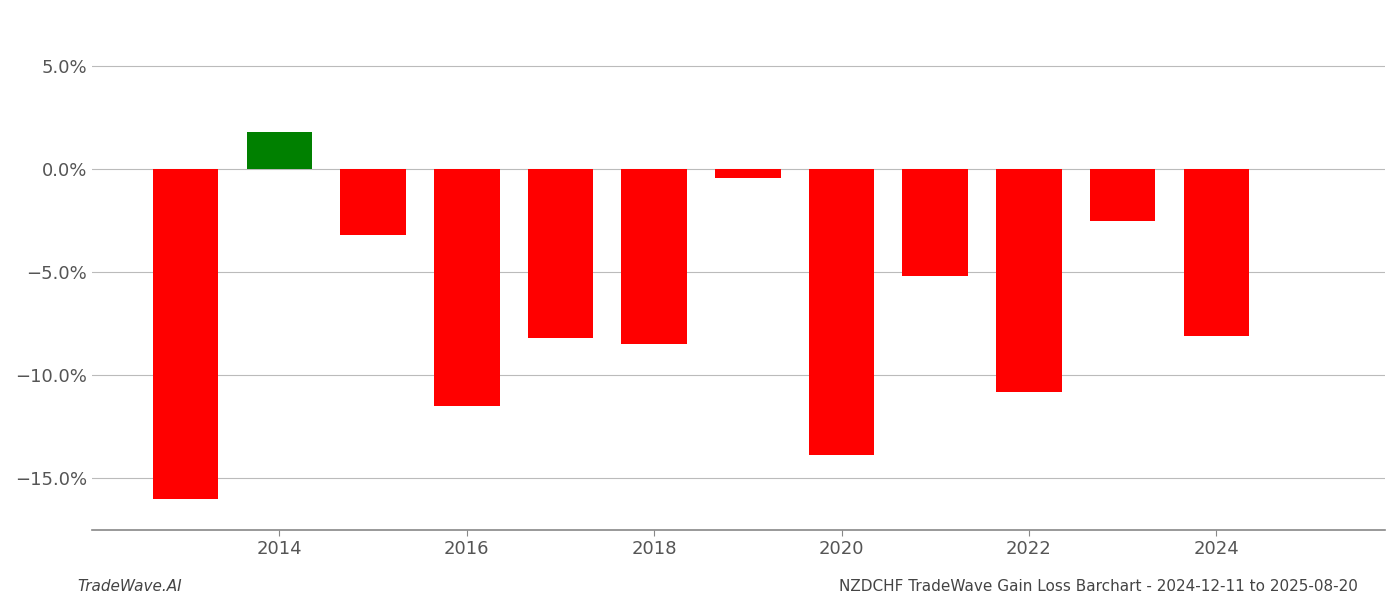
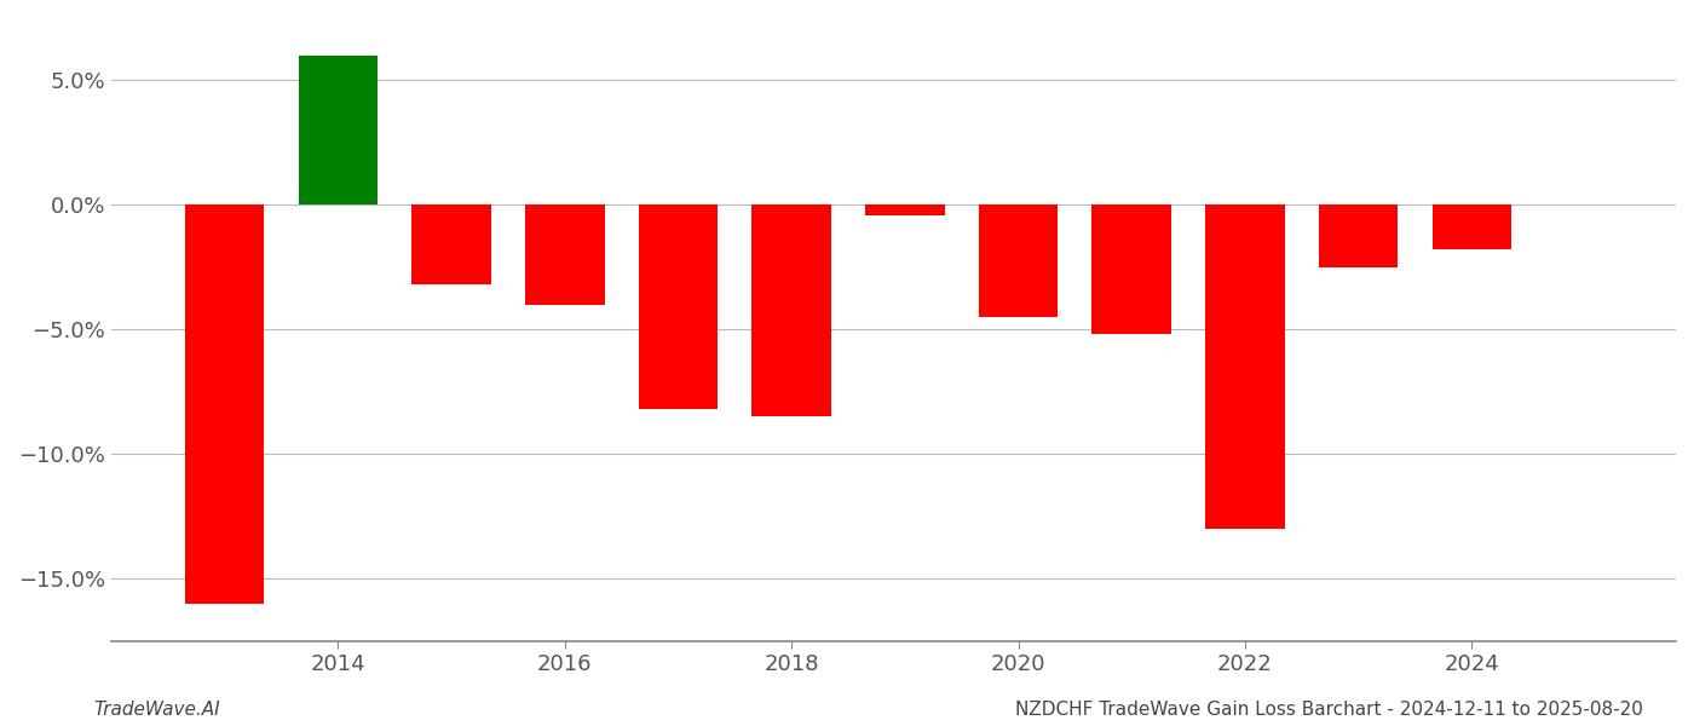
2014: 1.8% -> 6.0%
2016: -11.5% -> -4.0%
2020: -13.9% -> -4.5%
2022: -10.8% -> -13.0%
2024: -8.1% -> -1.8%
